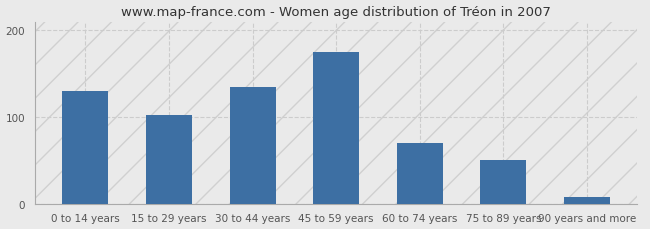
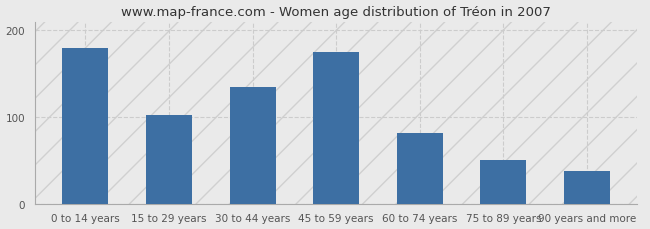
0 to 14 years: 130 -> 180
60 to 74 years: 70 -> 82
90 years and more: 8 -> 38
